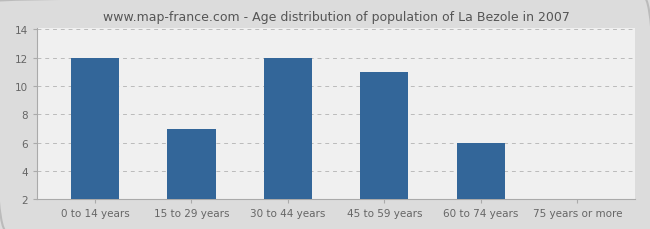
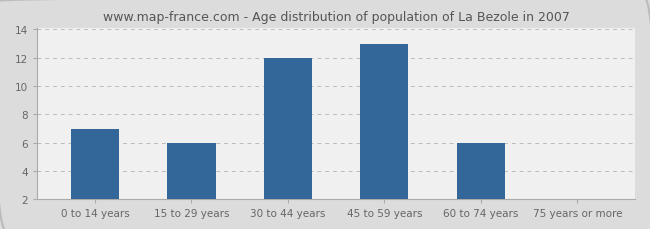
0 to 14 years: 12 -> 7
15 to 29 years: 7 -> 6
45 to 59 years: 11 -> 13
